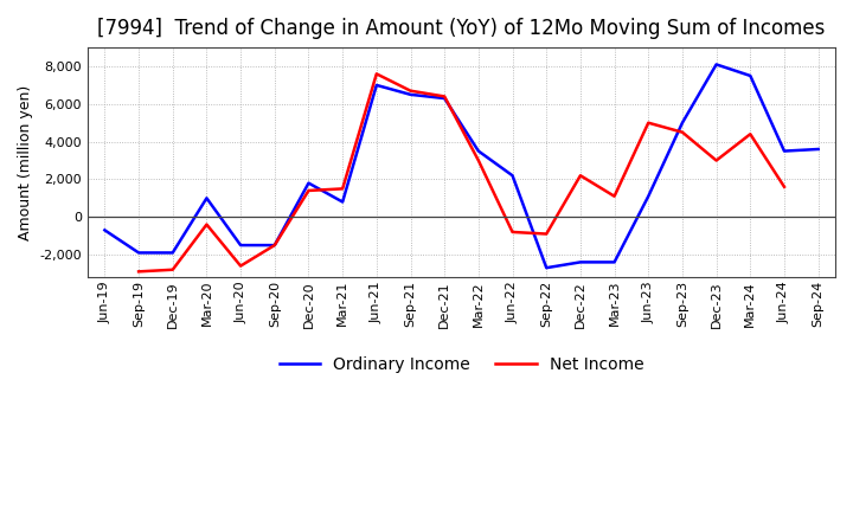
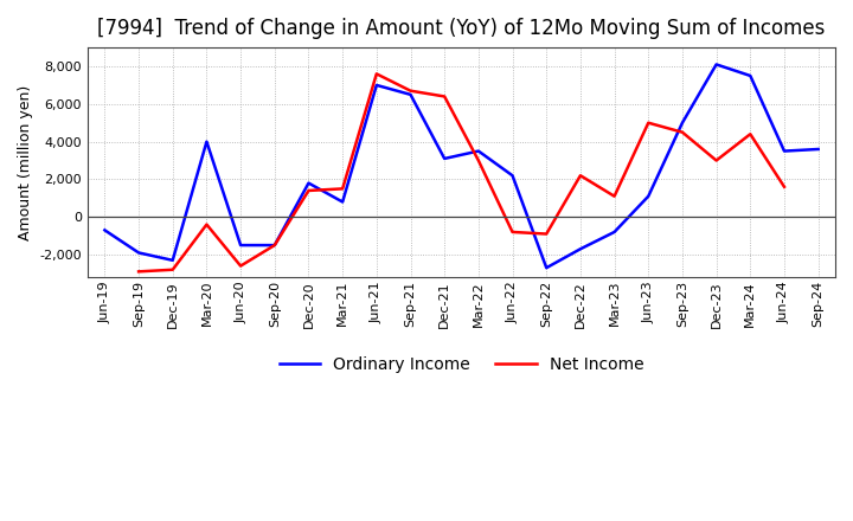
Ordinary Income/Dec-19: -1,900 -> -2,300
Ordinary Income/Mar-20: 1,000 -> 4,000
Ordinary Income/Dec-21: 6,300 -> 3,100
Ordinary Income/Dec-22: -2,400 -> -1,700
Ordinary Income/Mar-23: -2,400 -> -800
